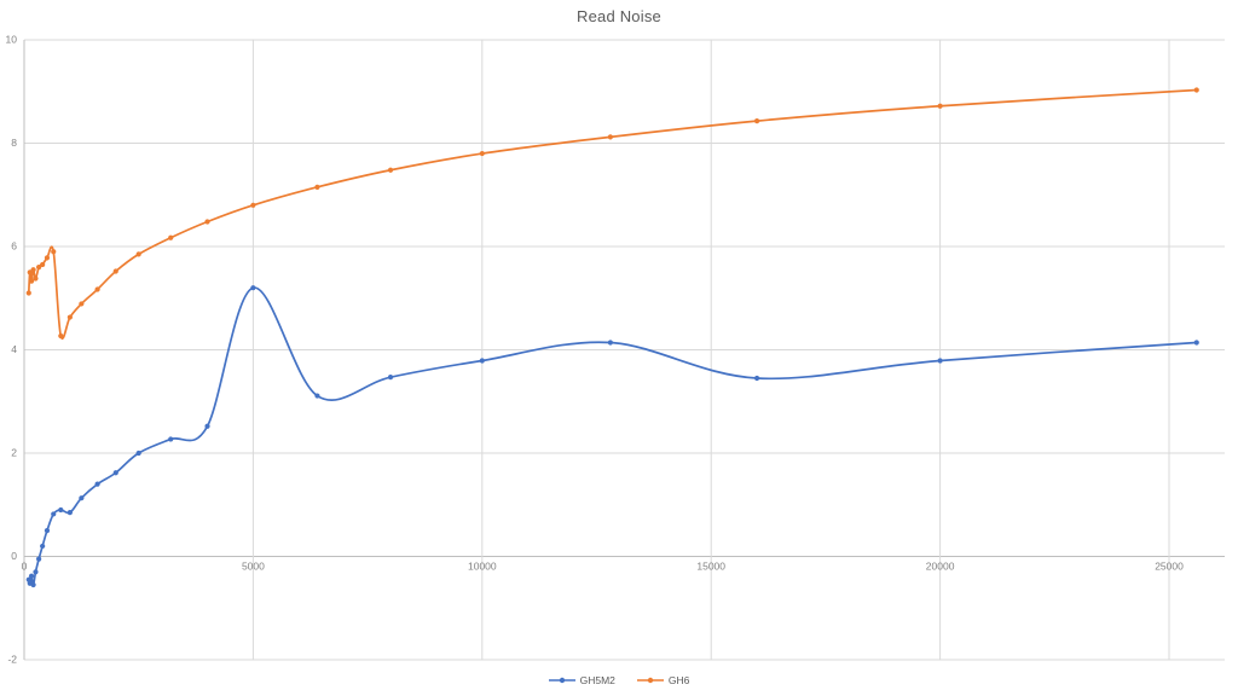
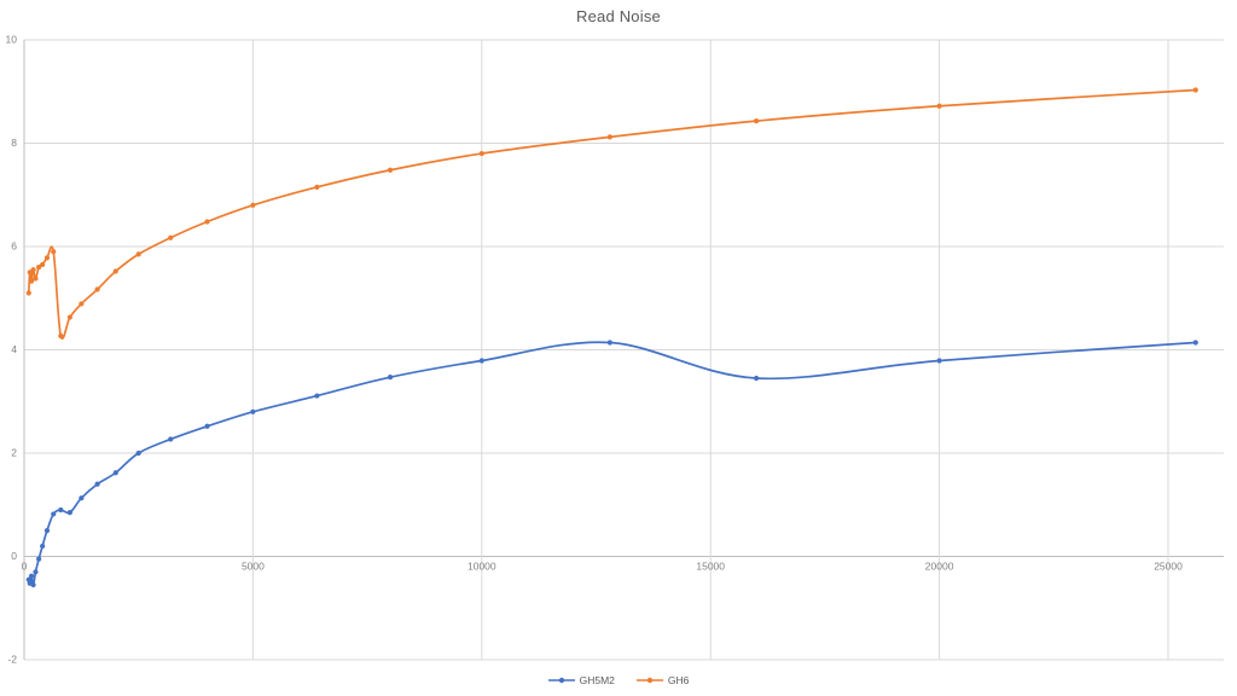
GH5M2/5000: 5.2 -> 2.8
